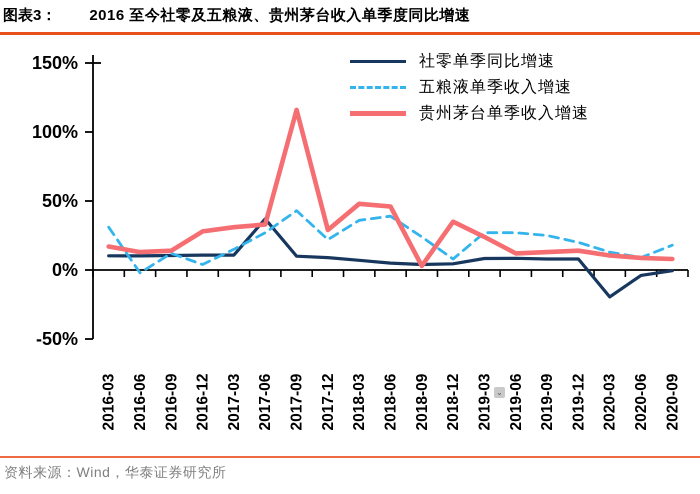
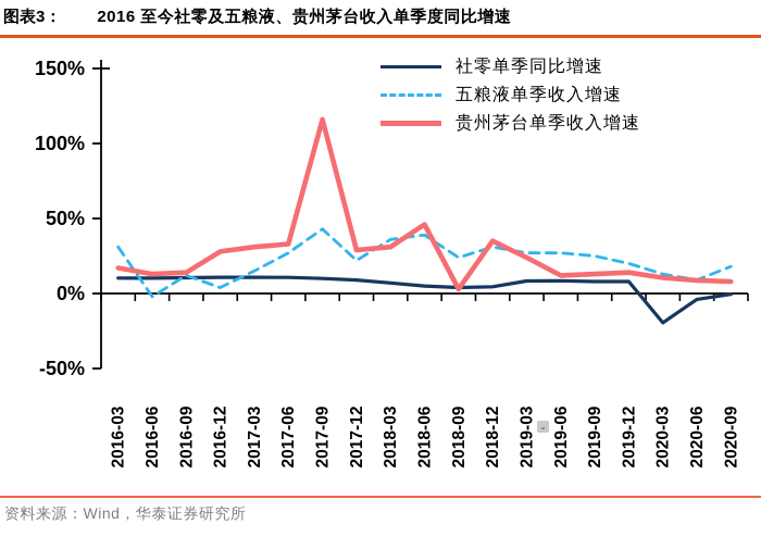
社零单季同比增速/2017-06: 37% -> 11%
贵州茅台单季收入增速/2018-03: 48% -> 31%
五粮液单季收入增速/2018-12: 8% -> 31%
